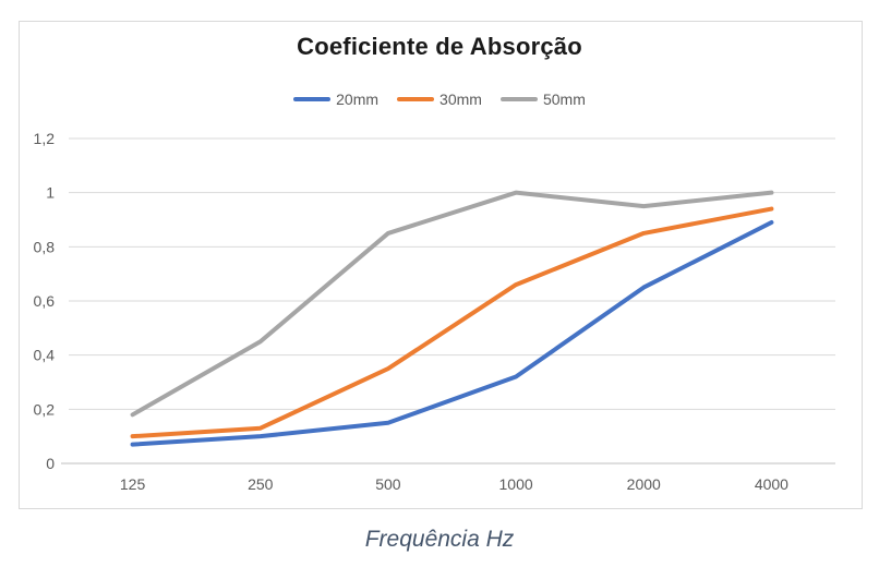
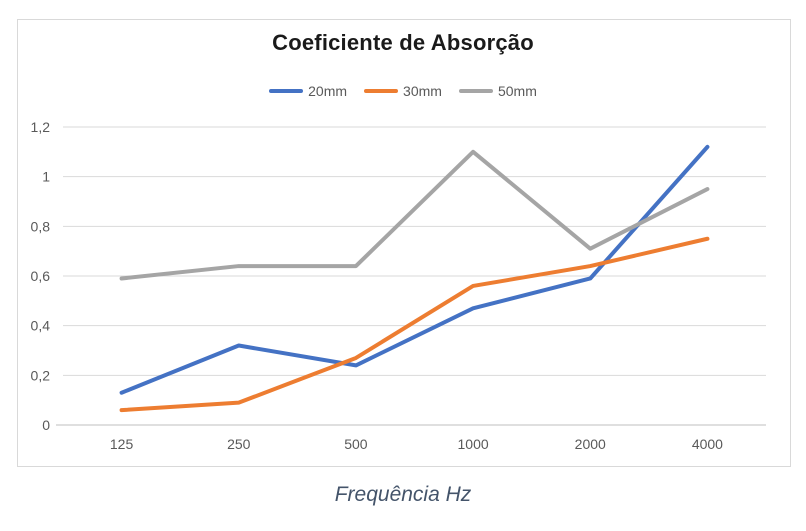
20mm/125: 0,07 -> 0,13
30mm/125: 0,10 -> 0,06
50mm/125: 0,18 -> 0,59
20mm/250: 0,10 -> 0,32
30mm/250: 0,13 -> 0,09
50mm/250: 0,45 -> 0,64
20mm/500: 0,15 -> 0,24
30mm/500: 0,35 -> 0,27
50mm/500: 0,85 -> 0,64
20mm/1000: 0,32 -> 0,47
30mm/1000: 0,66 -> 0,56
50mm/1000: 1,00 -> 1,10
20mm/2000: 0,65 -> 0,59
30mm/2000: 0,85 -> 0,64
50mm/2000: 0,95 -> 0,71
20mm/4000: 0,89 -> 1,12
30mm/4000: 0,94 -> 0,75
50mm/4000: 1,00 -> 0,95
